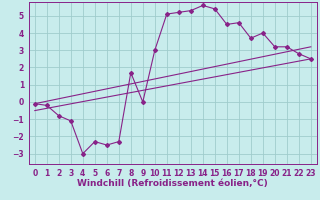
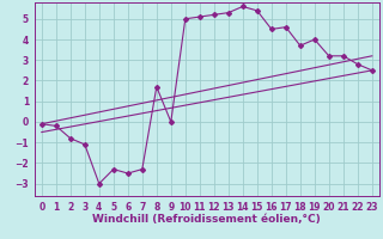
10: 3.0 -> 5.0
